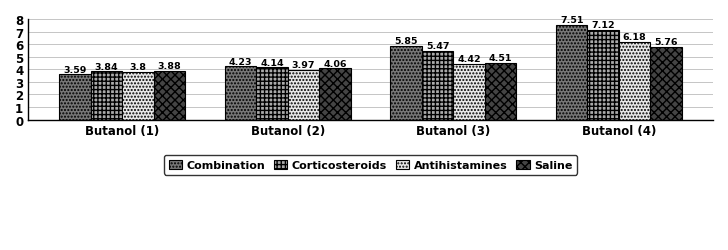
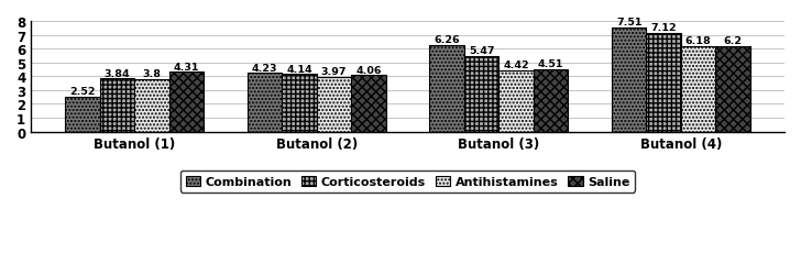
Combination/Butanol (1): 3.59 -> 2.52
Saline/Butanol (1): 3.88 -> 4.31
Combination/Butanol (3): 5.85 -> 6.26
Saline/Butanol (4): 5.76 -> 6.2
